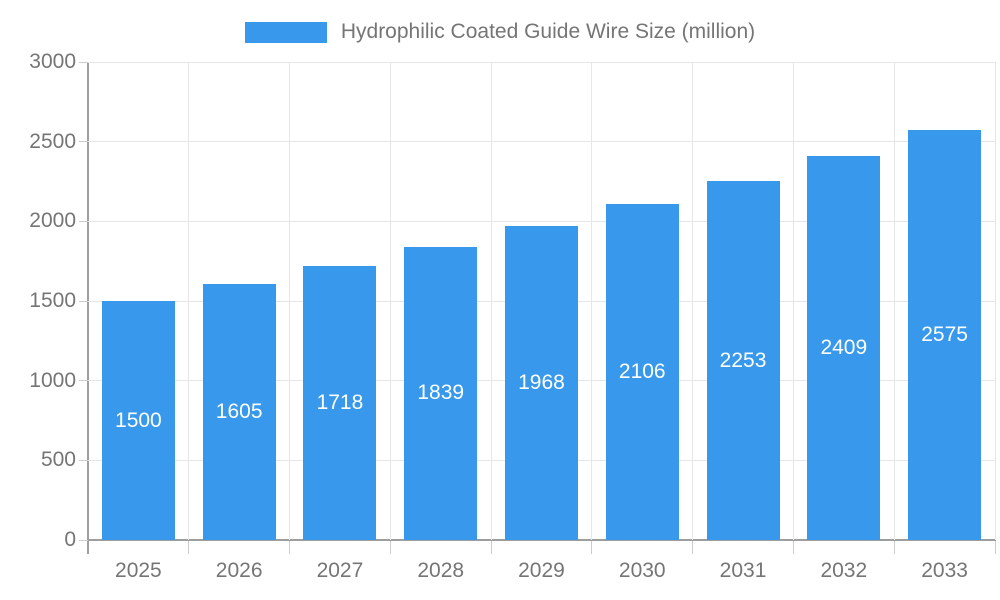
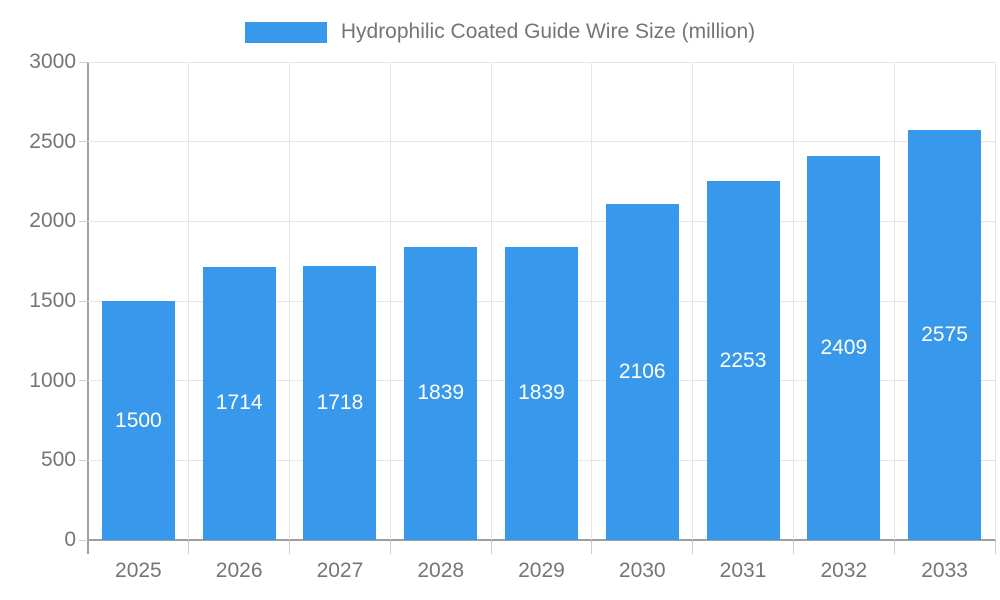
2026: 1605 -> 1714
2029: 1968 -> 1839
